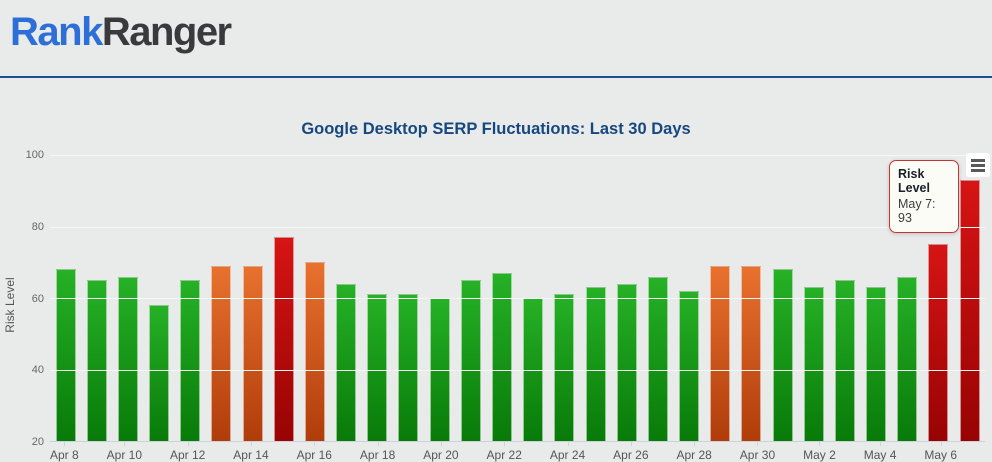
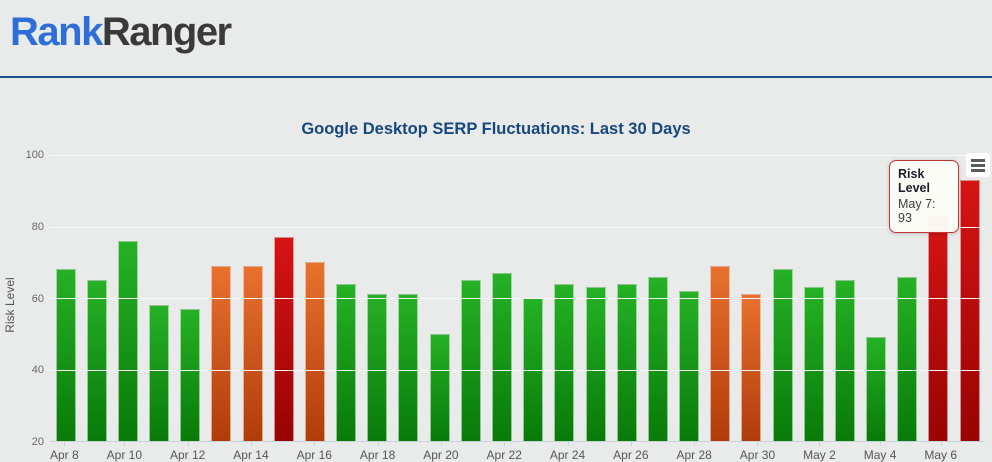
Apr 10: 66 -> 76
Apr 12: 65 -> 57
Apr 20: 60 -> 50
Apr 24: 61 -> 64
Apr 30: 69 -> 61
May 4: 63 -> 49
May 6: 75 -> 83
